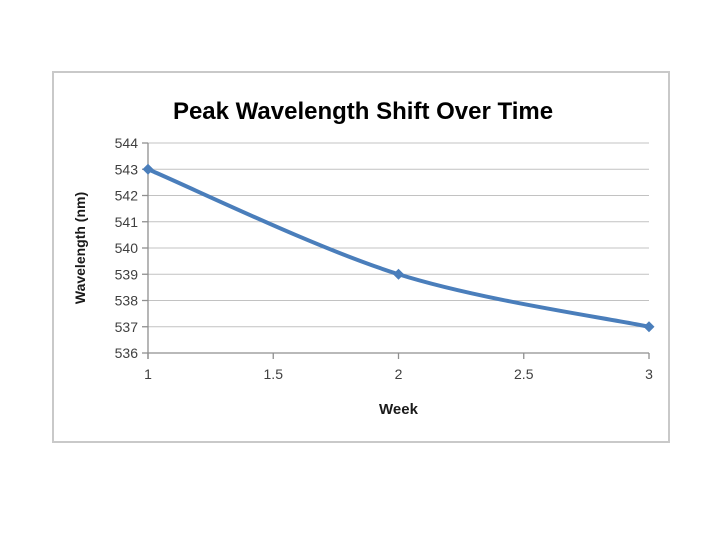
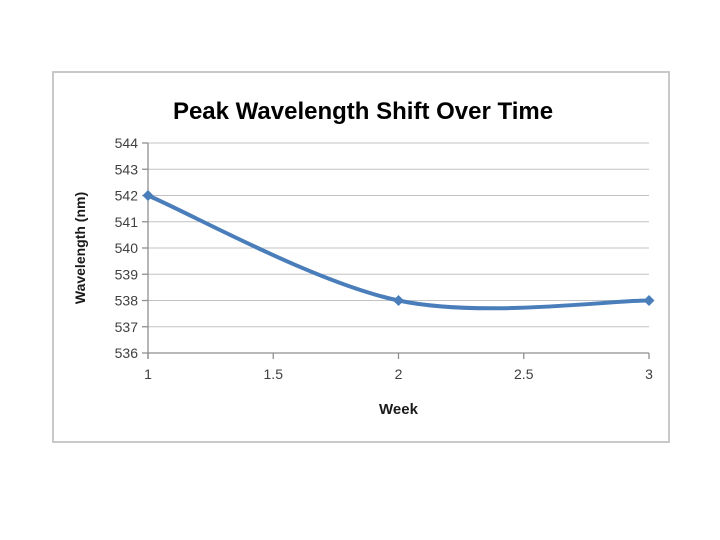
1: 543 -> 542
2: 539 -> 538
3: 537 -> 538
